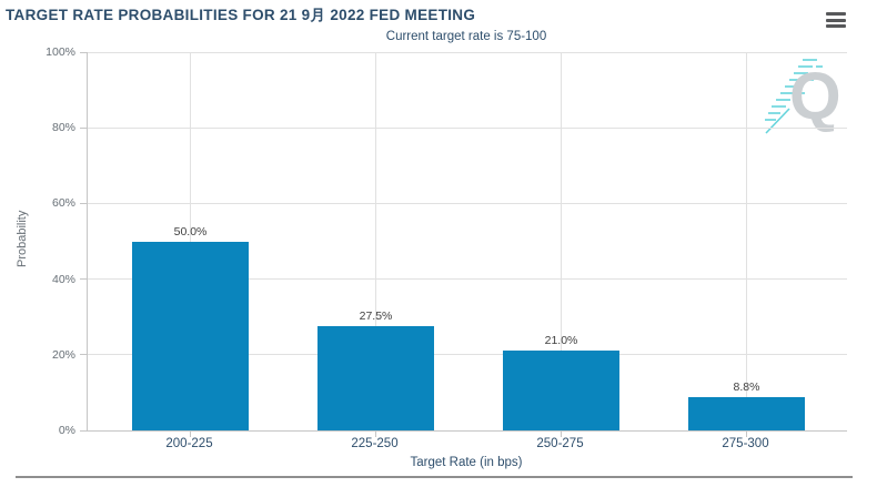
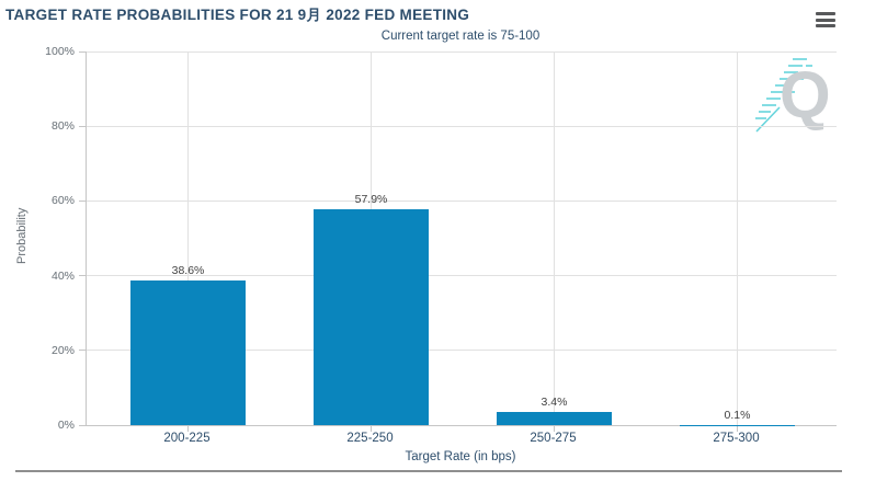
200-225: 50.0% -> 38.6%
225-250: 27.5% -> 57.9%
250-275: 21.0% -> 3.4%
275-300: 8.8% -> 0.1%
